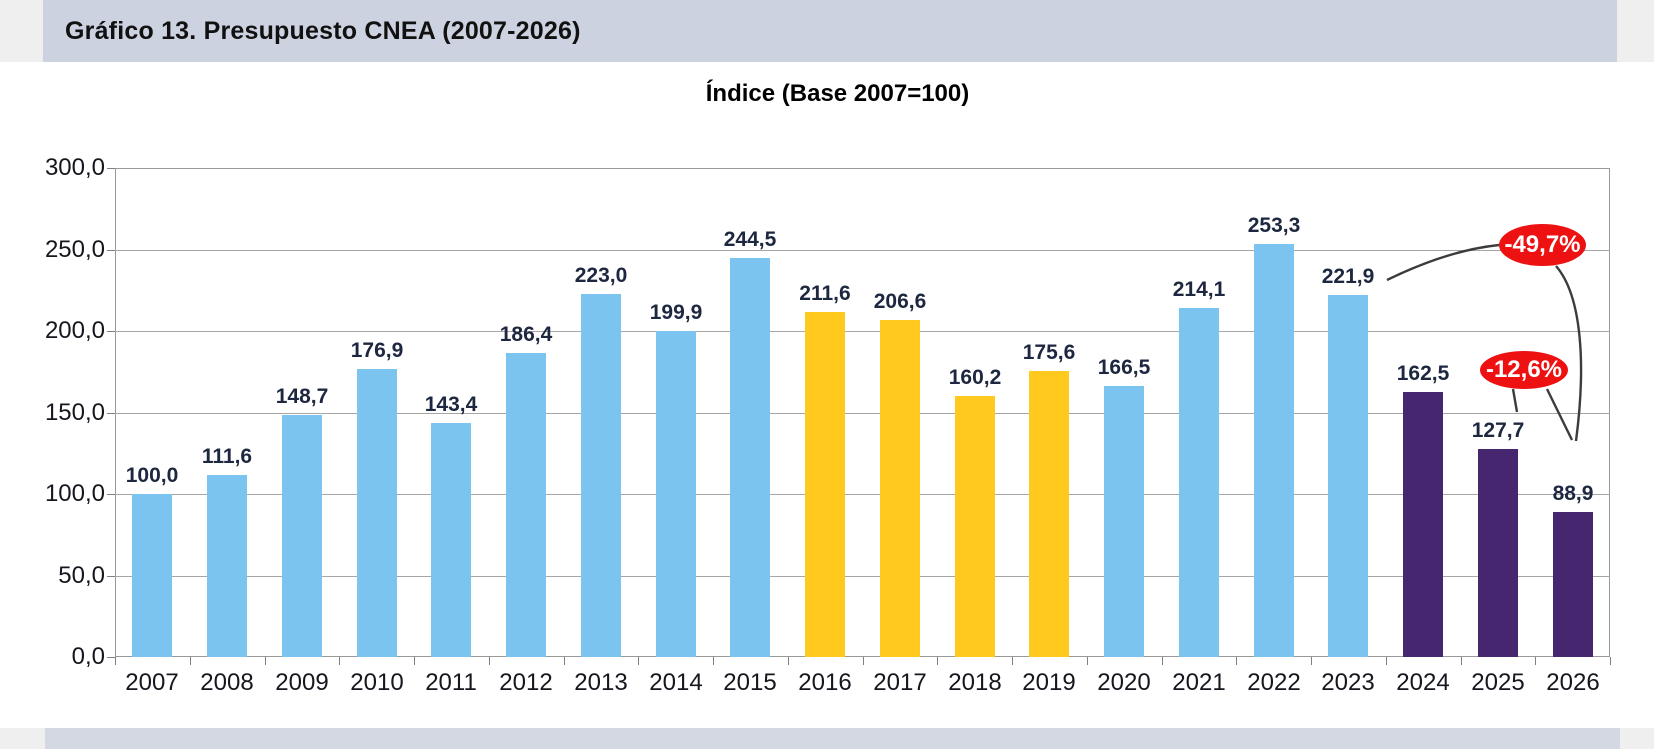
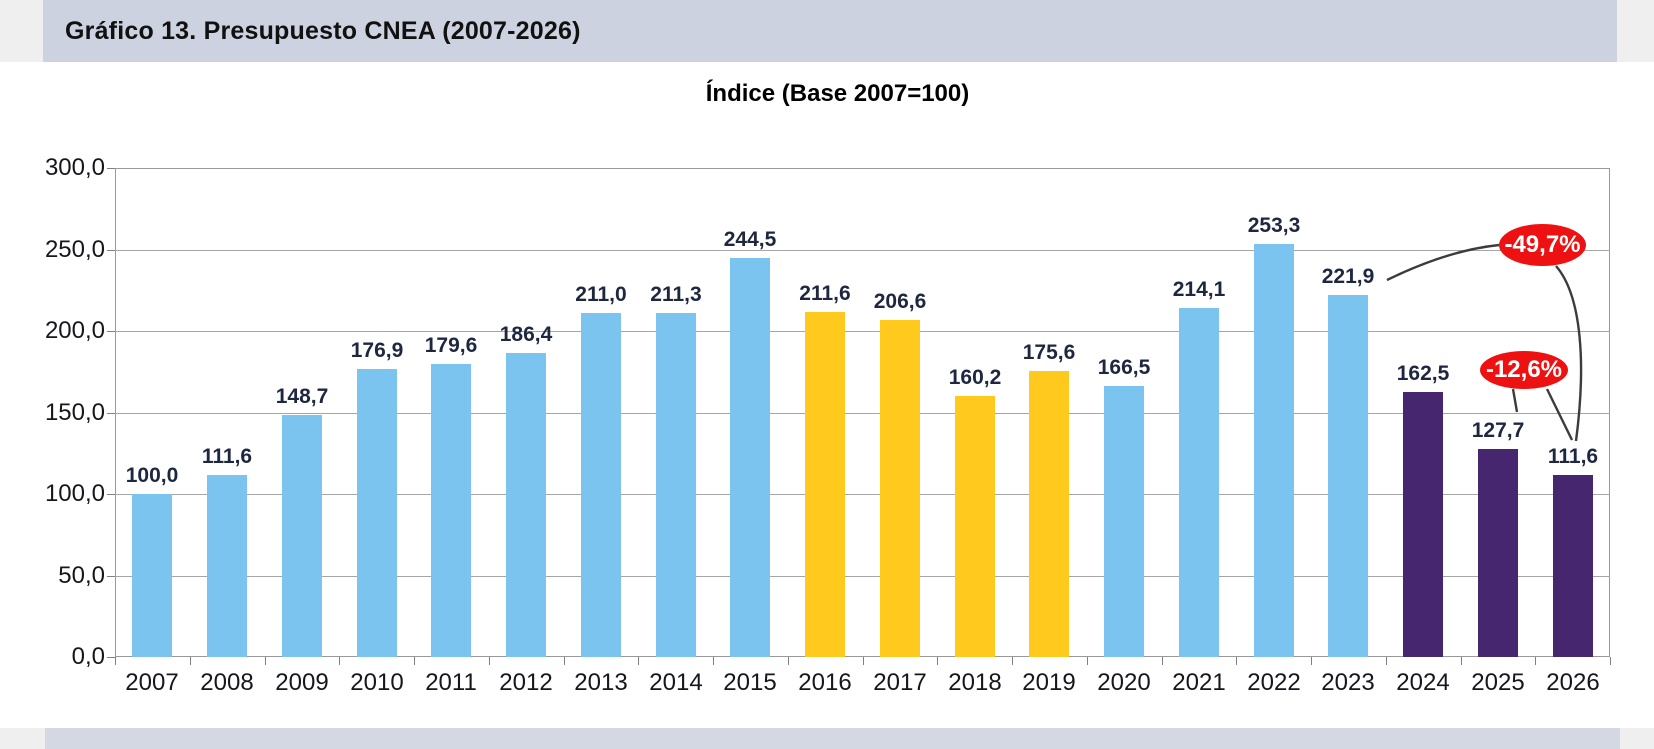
2011: 143,4 -> 179,6
2013: 223,0 -> 211,0
2014: 199,9 -> 211,3
2026: 88,9 -> 111,6
